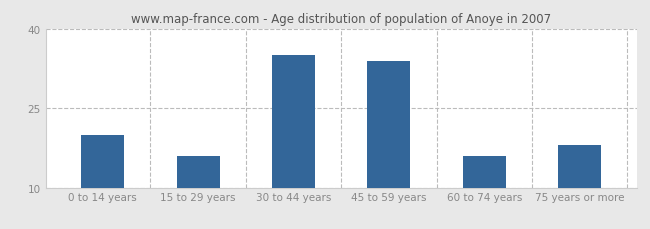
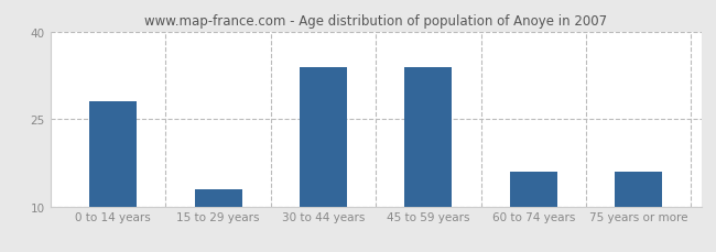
0 to 14 years: 20 -> 28
15 to 29 years: 16 -> 13
30 to 44 years: 35 -> 34
75 years or more: 18 -> 16
